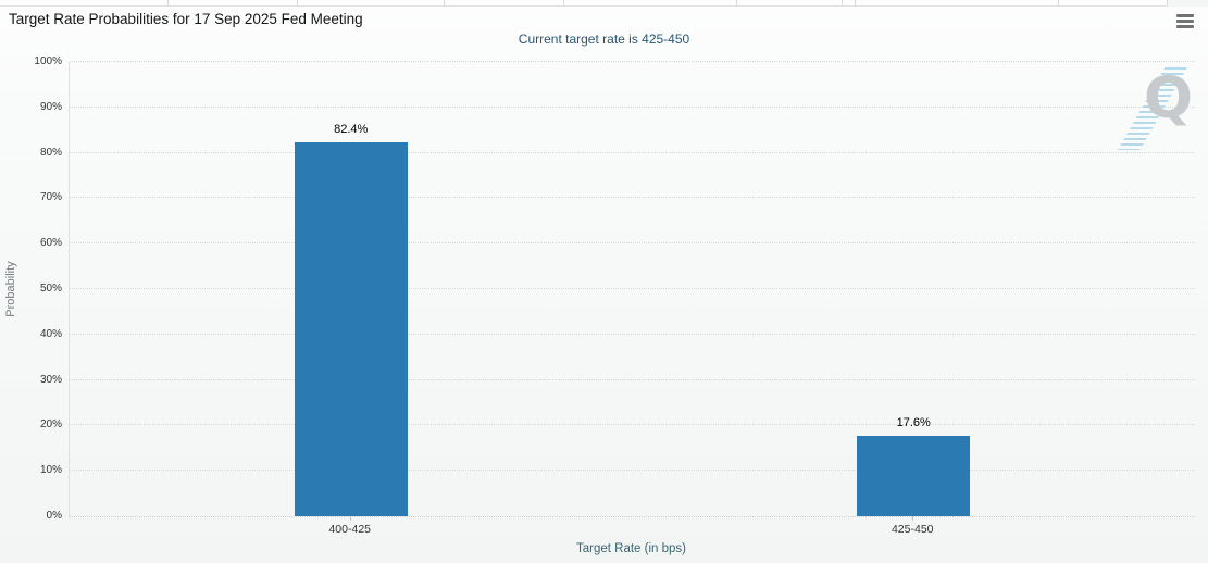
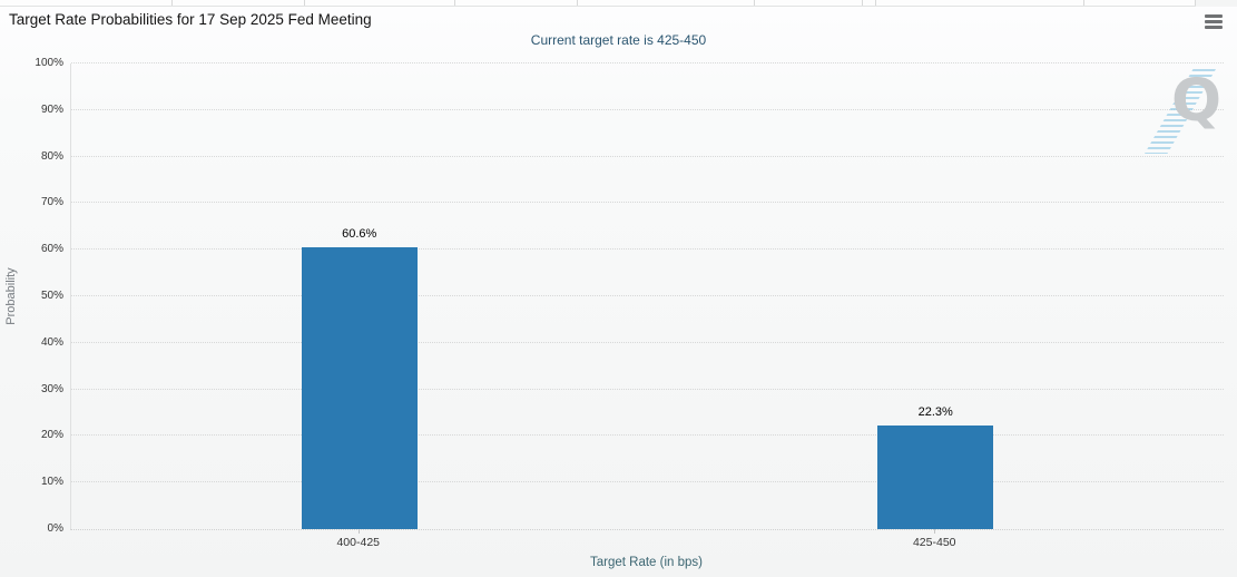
400-425: 82.4% -> 60.6%
425-450: 17.6% -> 22.3%
